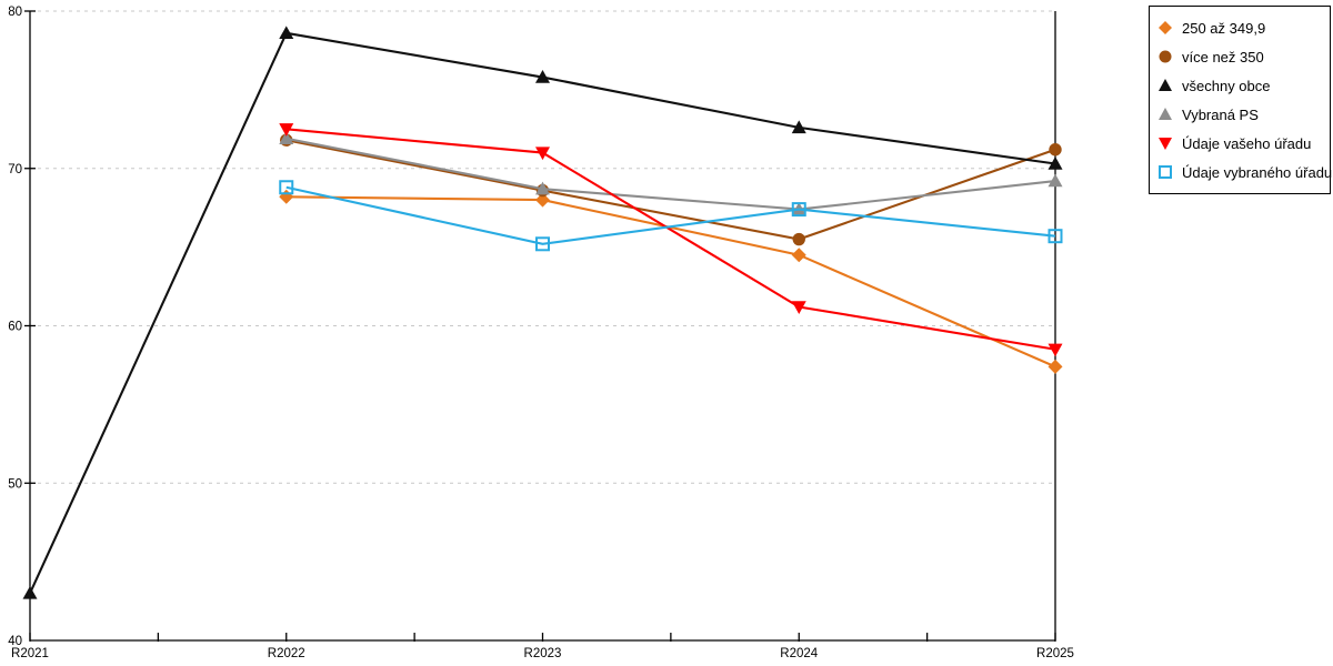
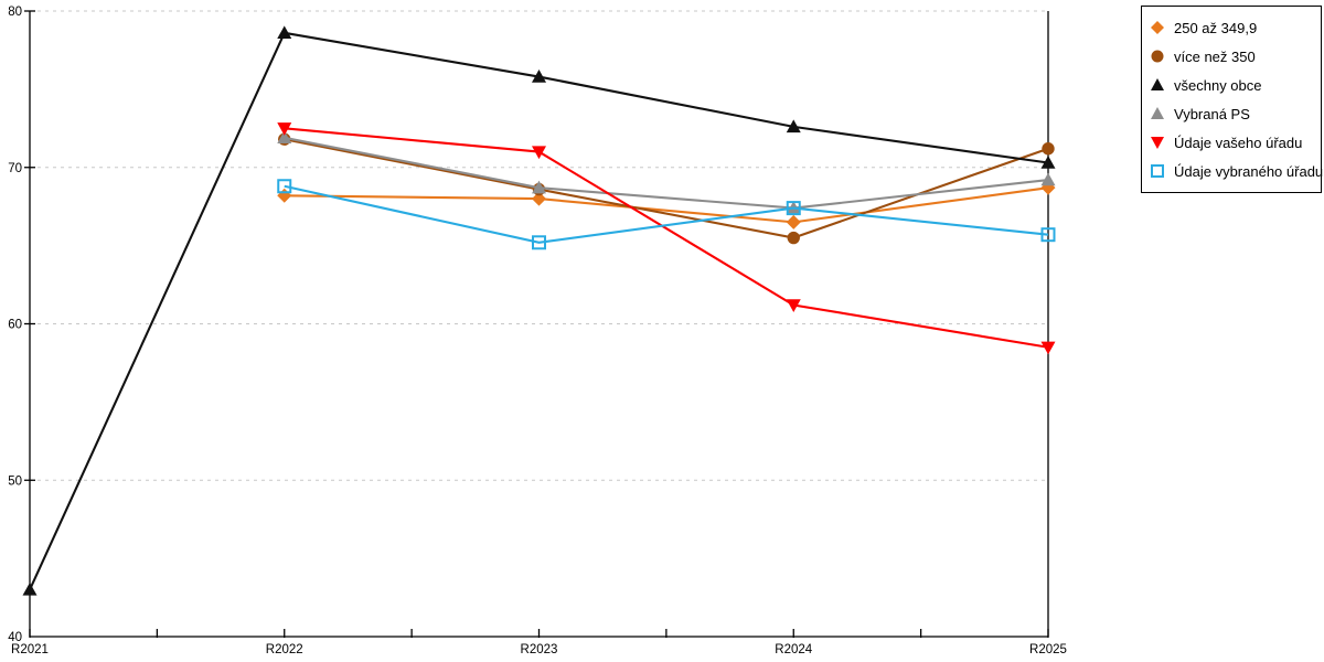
250 až 349,9/R2024: 64.5 -> 66.5
250 až 349,9/R2025: 57.4 -> 68.7
